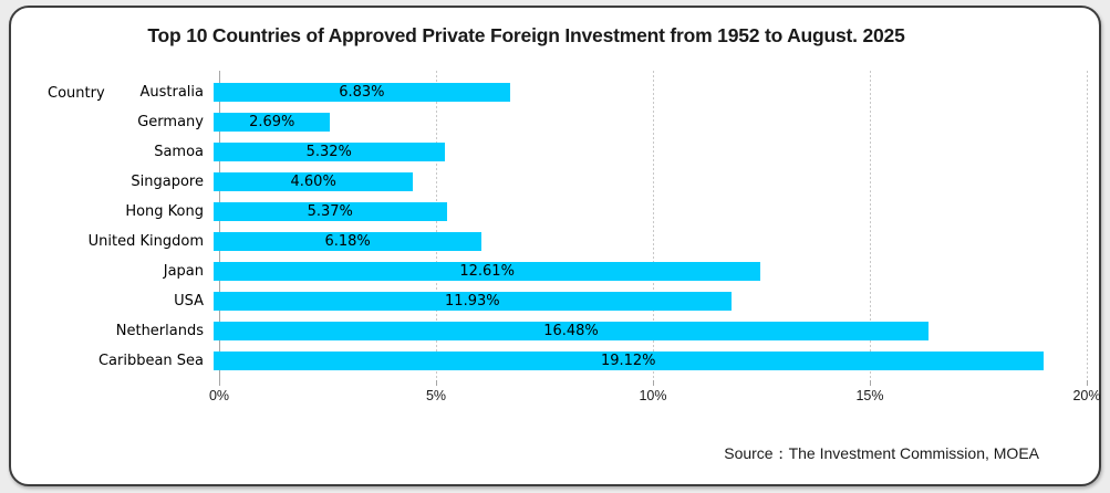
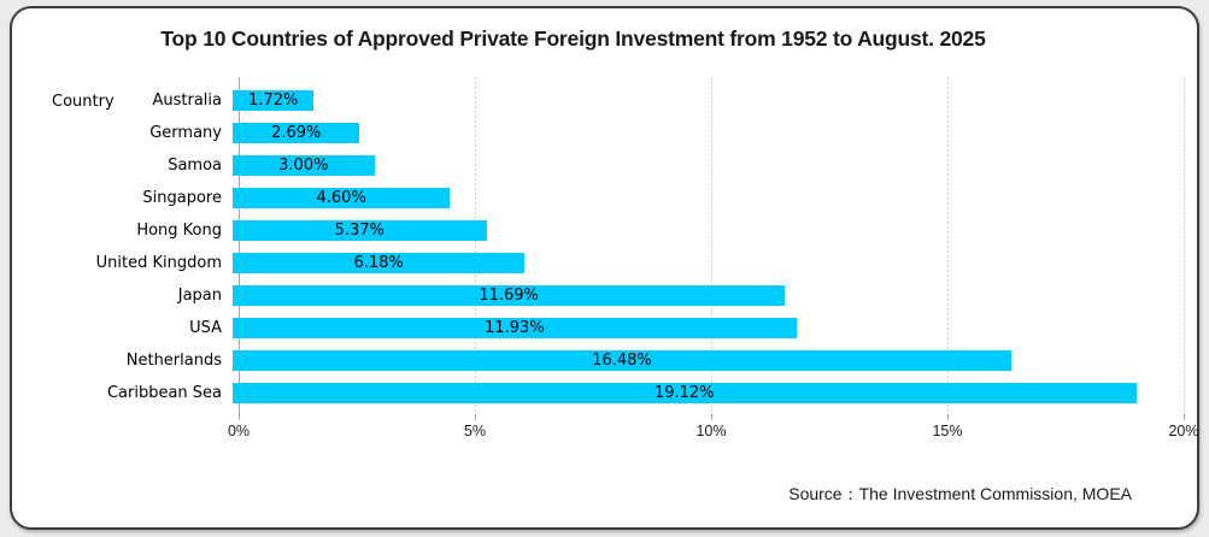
Australia: 6.83% -> 1.72%
Samoa: 5.32% -> 3.00%
Japan: 12.61% -> 11.69%
